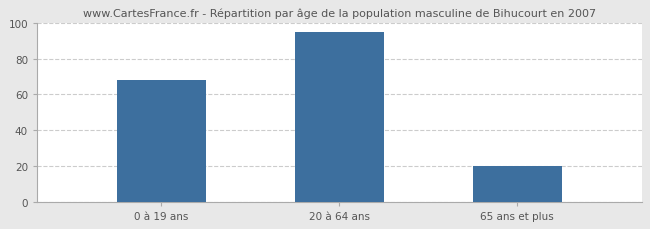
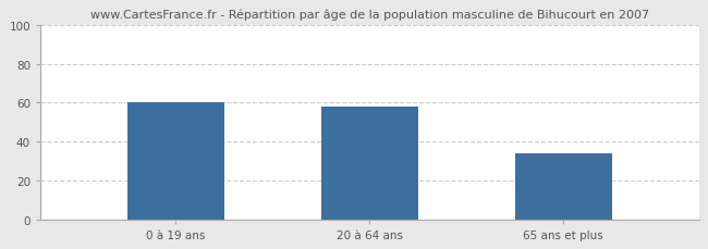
0 à 19 ans: 68 -> 60
20 à 64 ans: 95 -> 58
65 ans et plus: 20 -> 34
